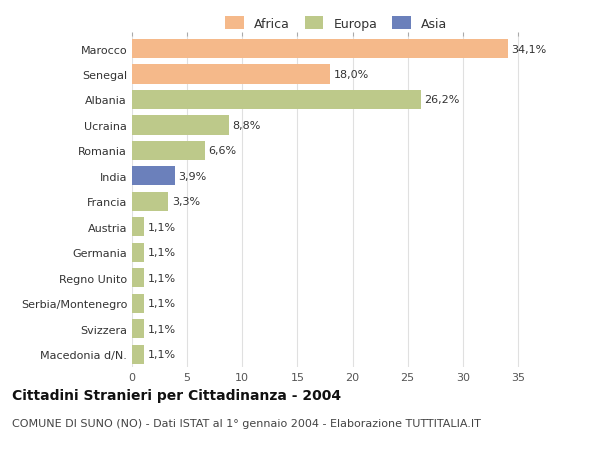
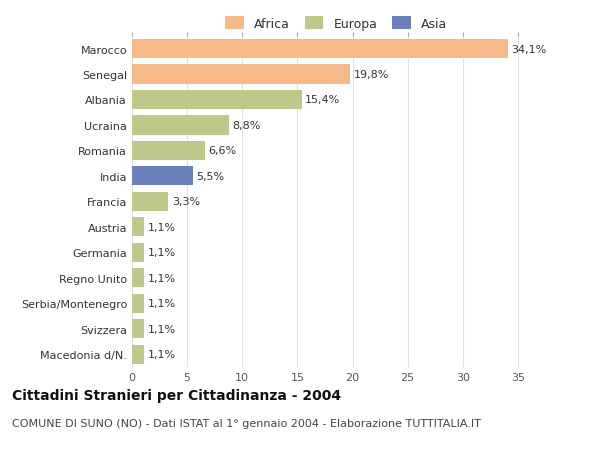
Senegal: 18,0% -> 19,8%
Albania: 26,2% -> 15,4%
India: 3,9% -> 5,5%
